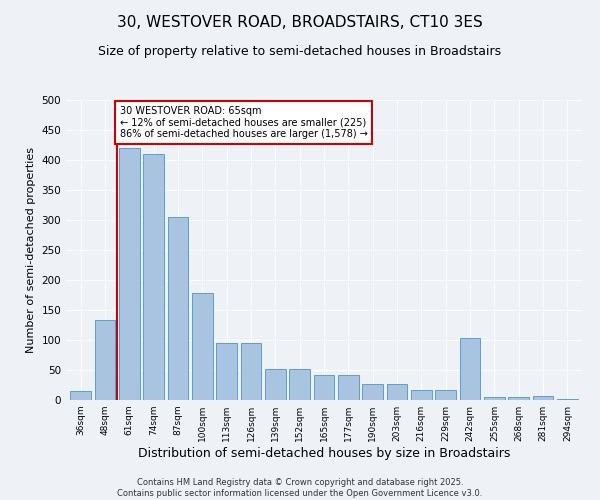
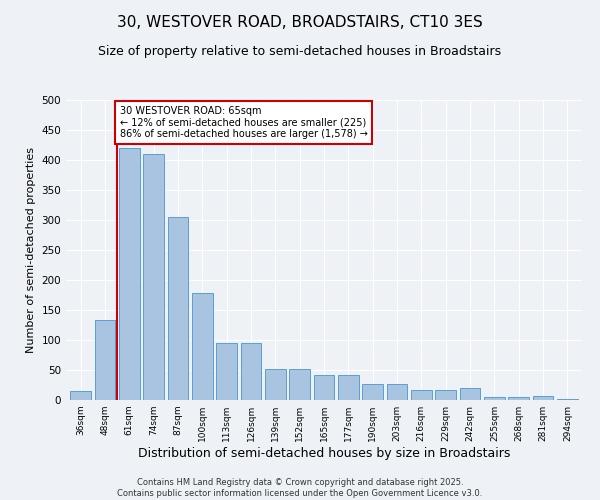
242sqm: 104 -> 20
